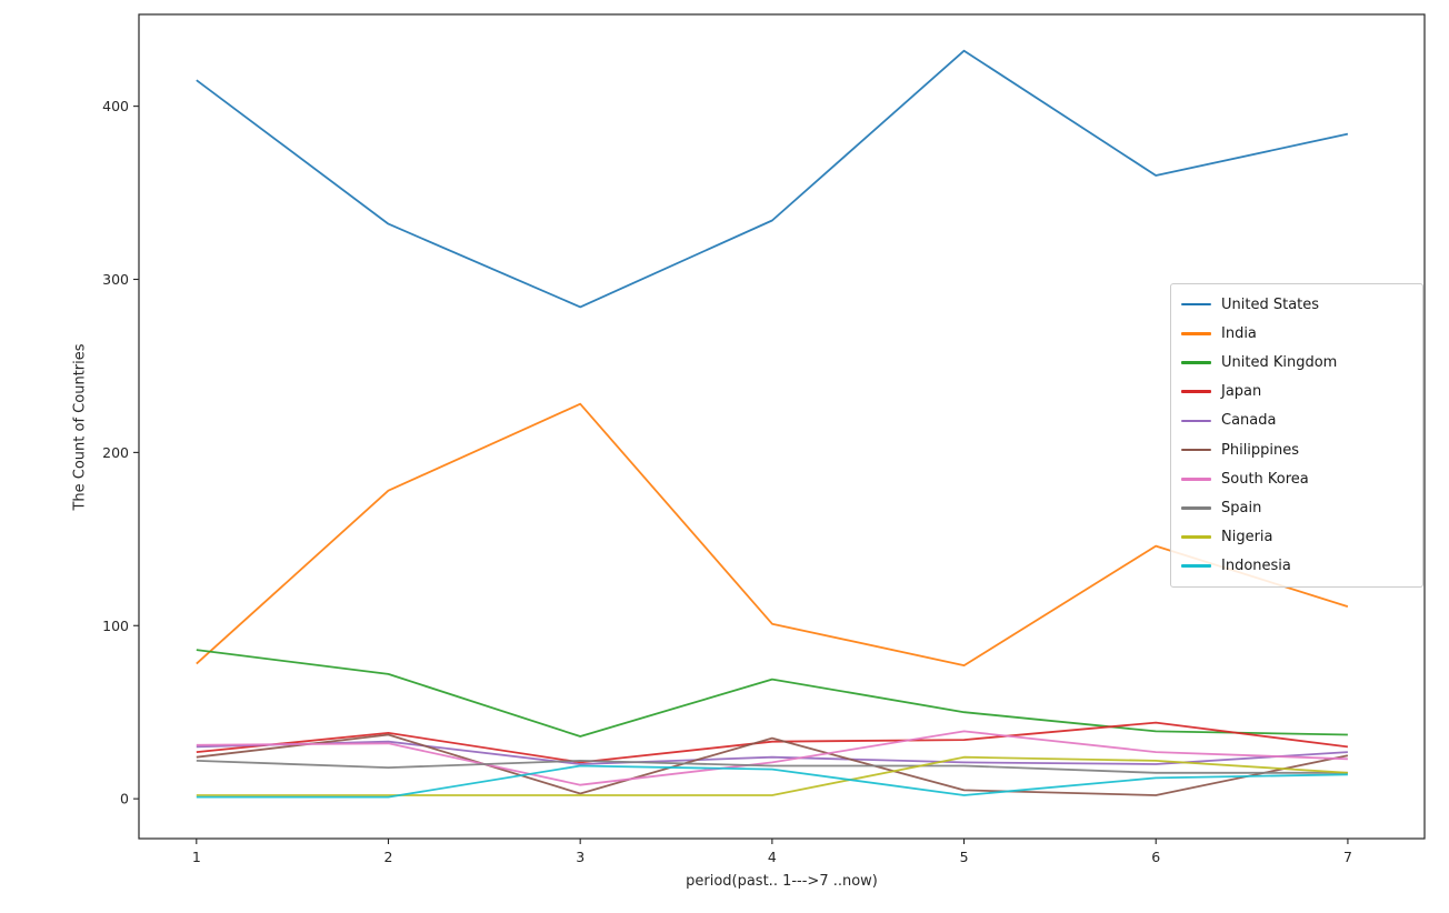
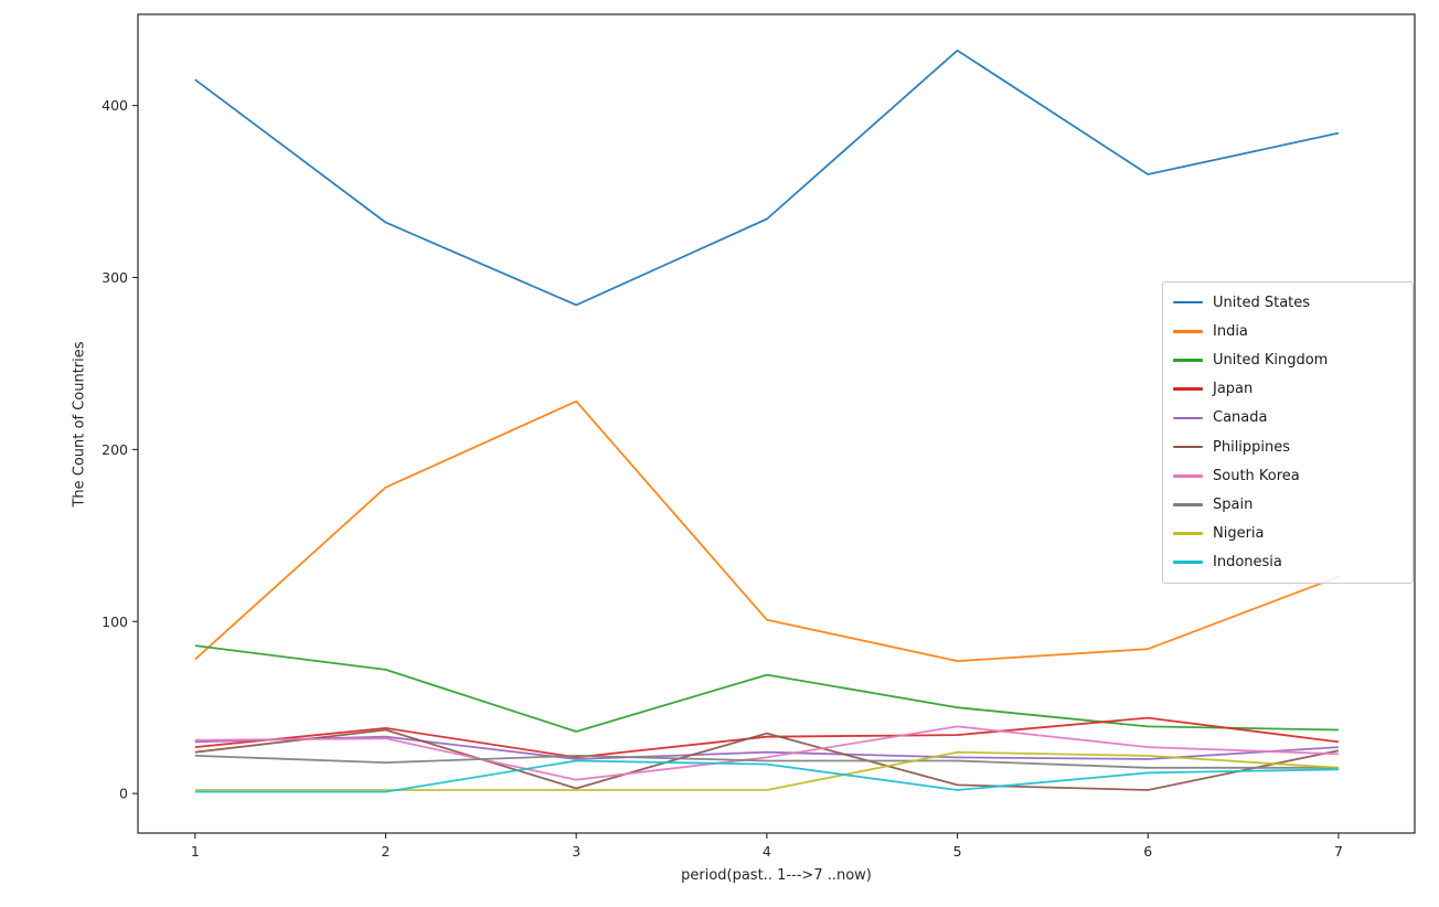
India/6: 146 -> 84
India/7: 111 -> 126
